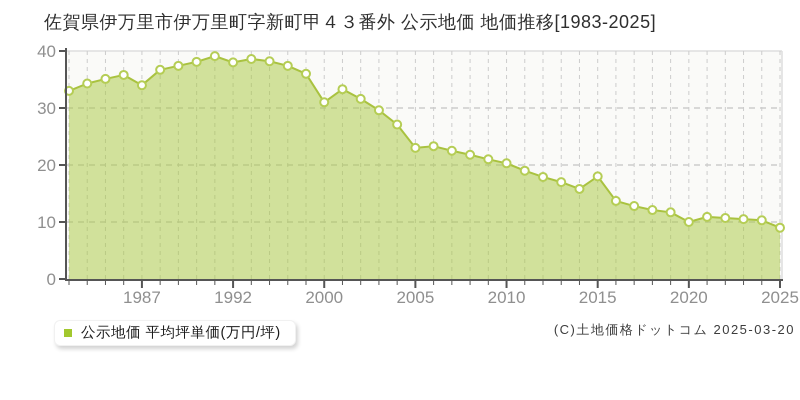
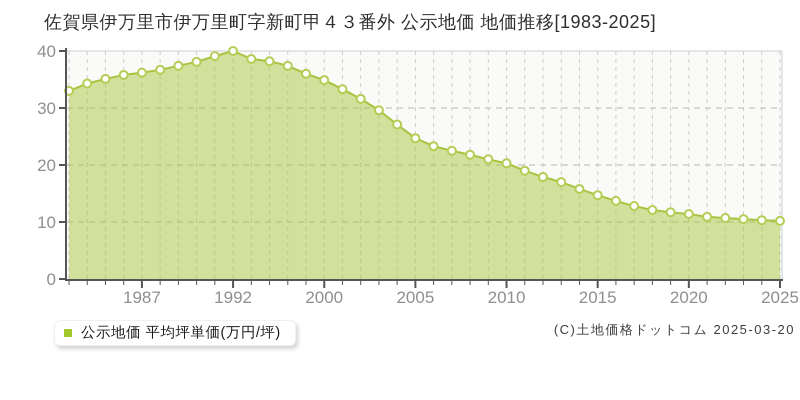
1987: 34 -> 36
1992: 38 -> 40
2000: 31 -> 35
2005: 23 -> 25
2015: 18 -> 15
2020: 10 -> 11
2025: 9 -> 10
